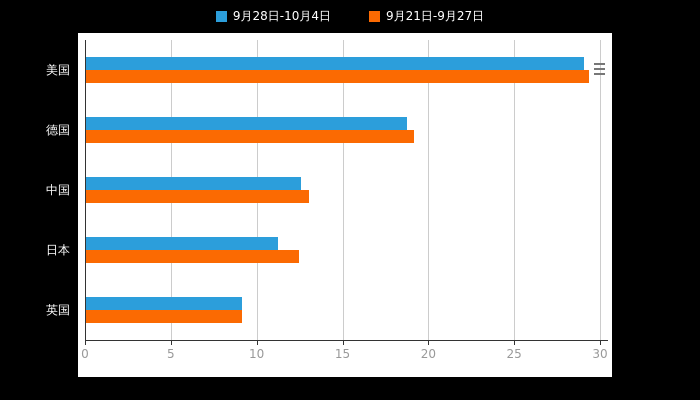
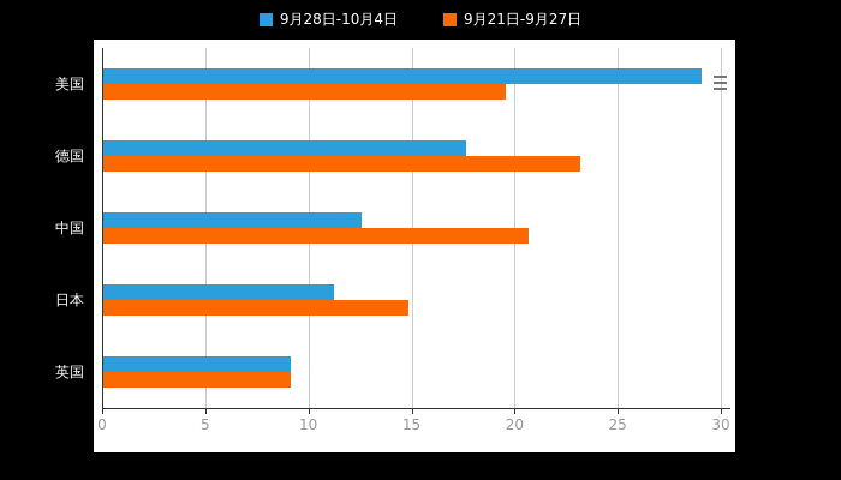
9月21日-9月27日/美国: 29.3 -> 19.5
9月28日-10月4日/德国: 18.7 -> 17.6
9月21日-9月27日/德国: 19.1 -> 23.1
9月21日-9月27日/中国: 13.0 -> 20.6
9月21日-9月27日/日本: 12.4 -> 14.8
